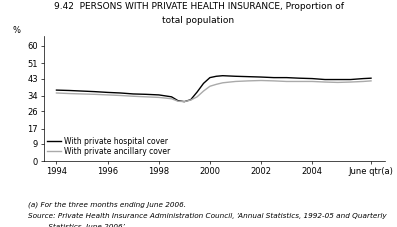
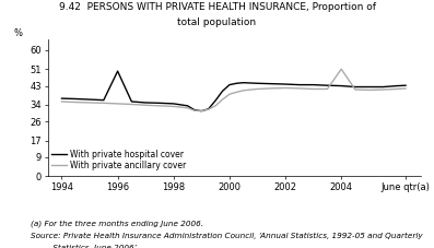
With private hospital cover/1996: 36 -> 50
With private ancillary cover/2004: 42 -> 51
